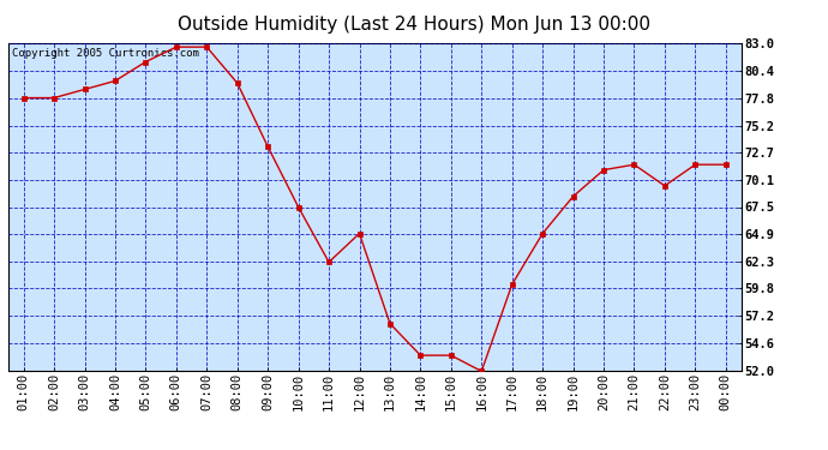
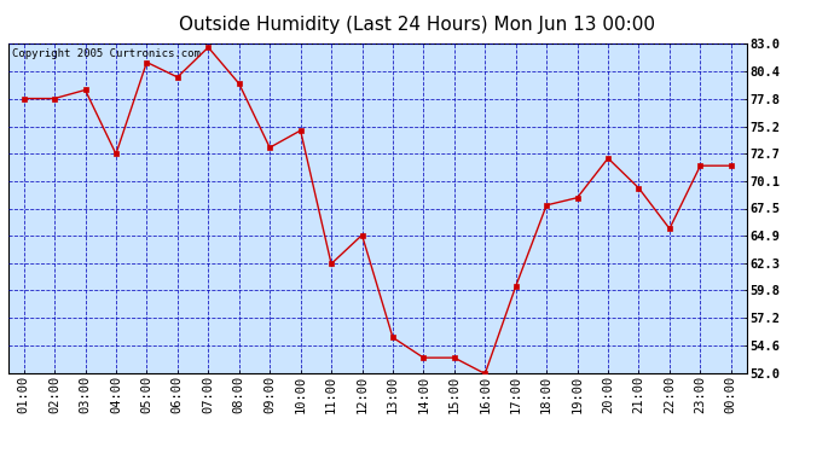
04:00: 79.4 -> 72.6
06:00: 82.6 -> 79.8
10:00: 67.5 -> 74.8
13:00: 56.5 -> 55.4
18:00: 65.0 -> 67.8
20:00: 71.0 -> 72.2
21:00: 71.5 -> 69.4
22:00: 69.5 -> 65.6
